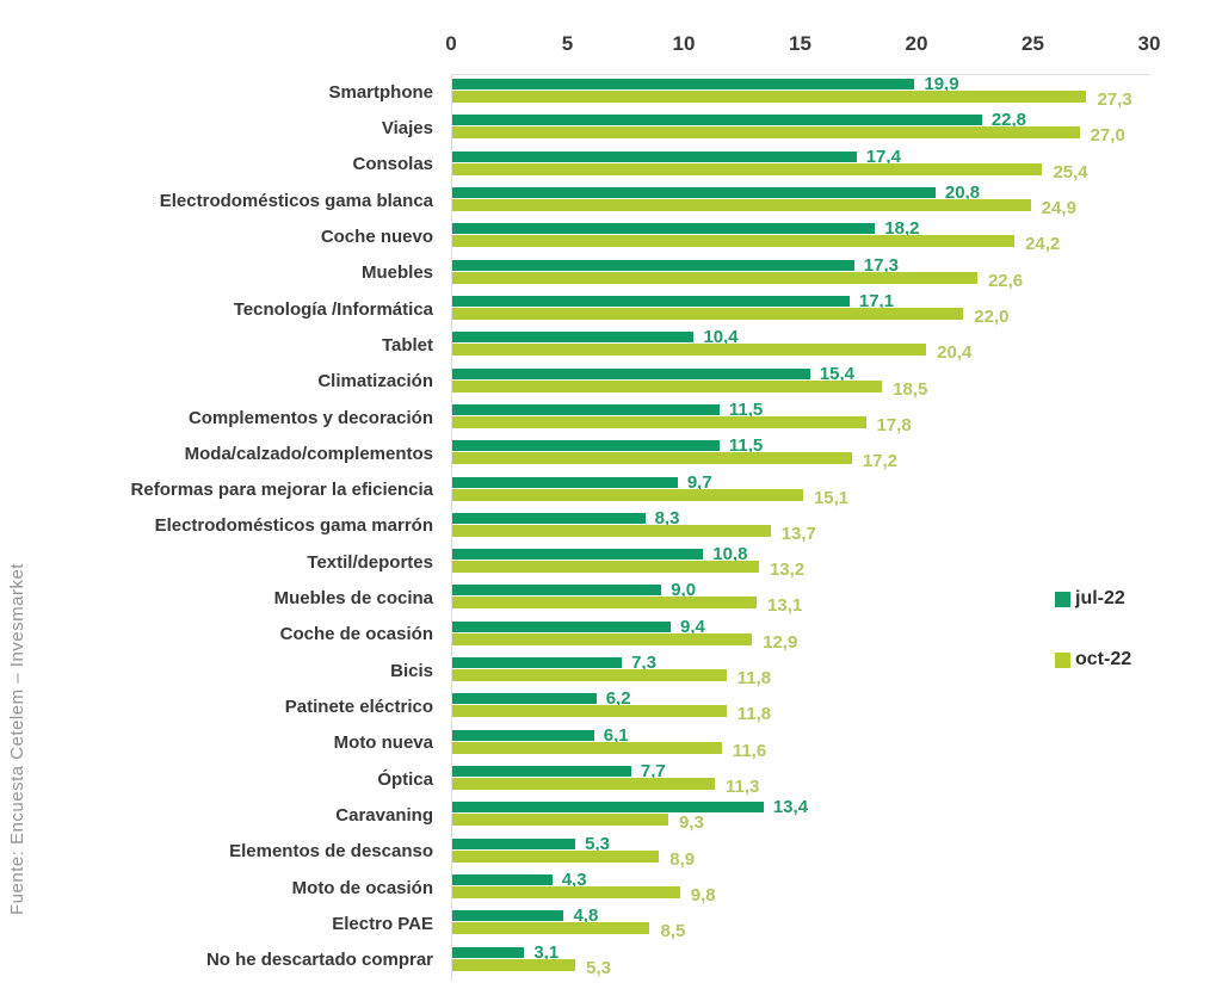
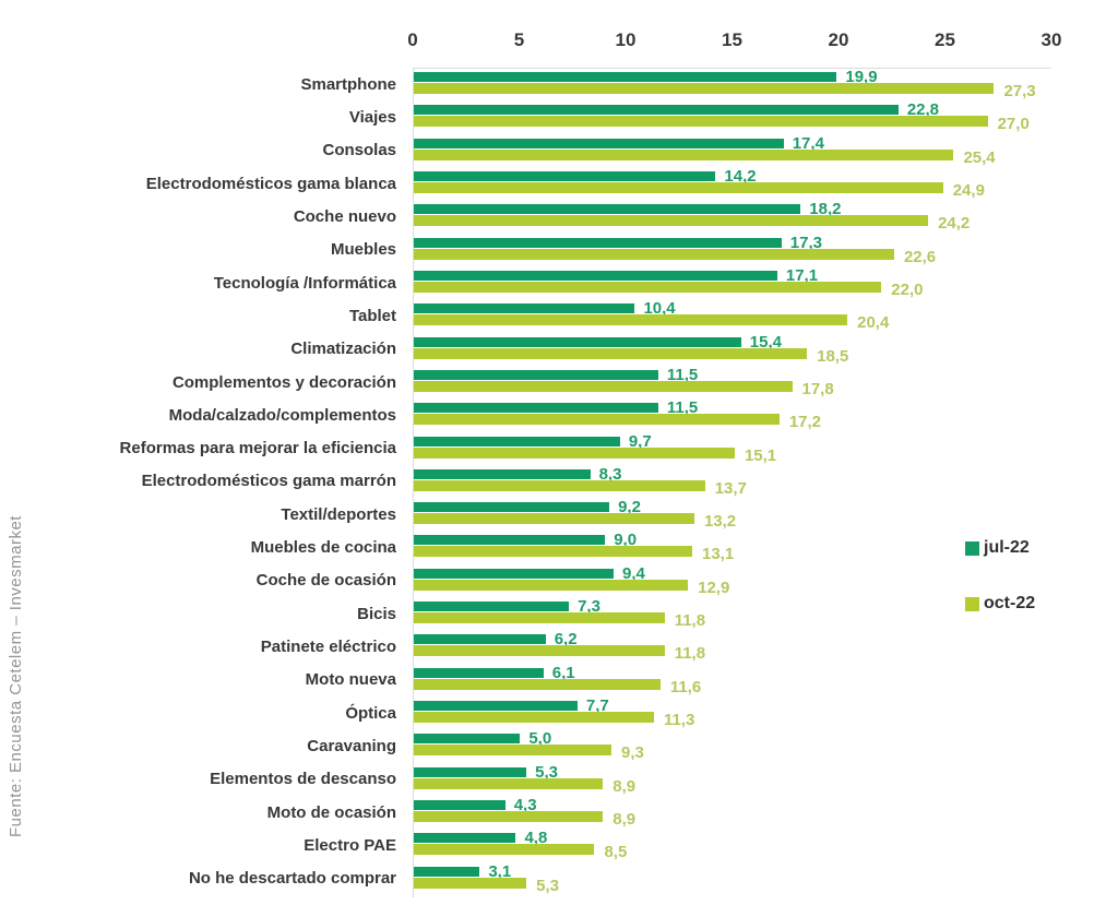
jul-22/Electrodomésticos gama blanca: 20,8 -> 14,2
jul-22/Textil/deportes: 10,8 -> 9,2
jul-22/Caravaning: 13,4 -> 5,0
oct-22/Moto de ocasión: 9,8 -> 8,9
